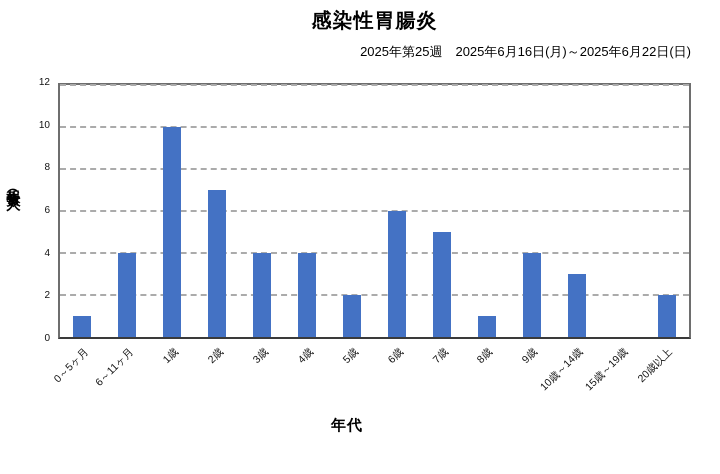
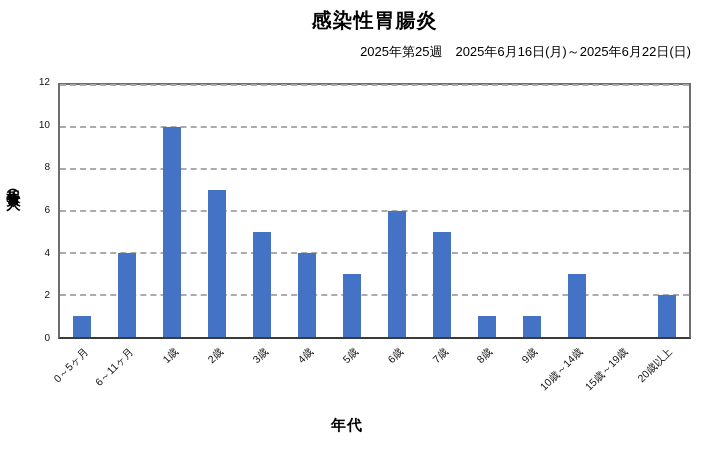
3歳: 4 -> 5
5歳: 2 -> 3
9歳: 4 -> 1
